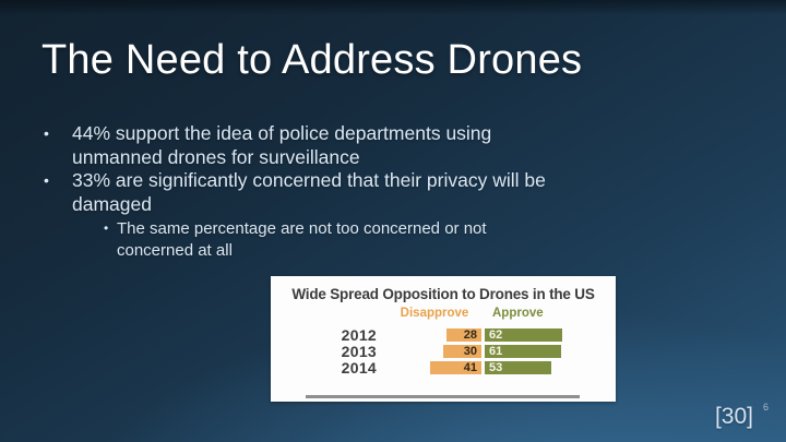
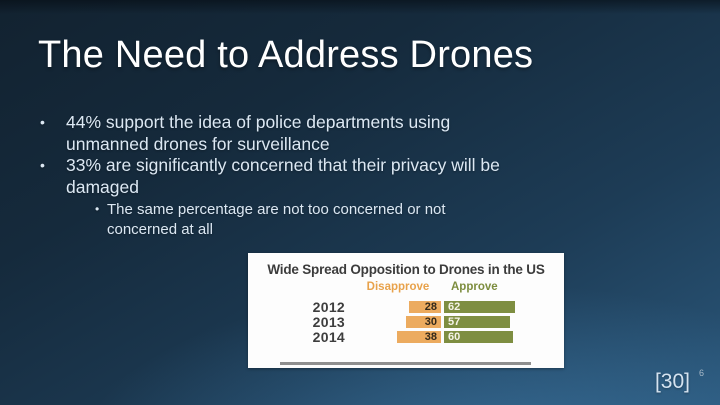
Approve/2013: 61 -> 57
Disapprove/2014: 41 -> 38
Approve/2014: 53 -> 60
